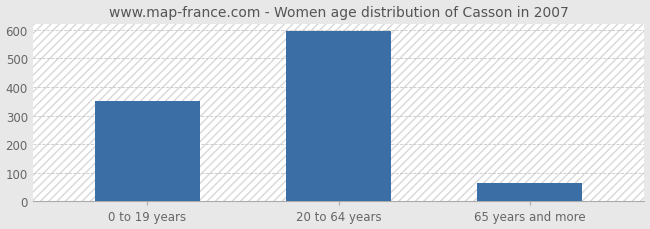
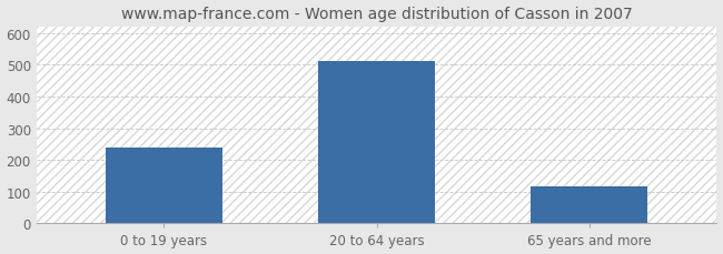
0 to 19 years: 350 -> 240
20 to 64 years: 594 -> 510
65 years and more: 65 -> 115
